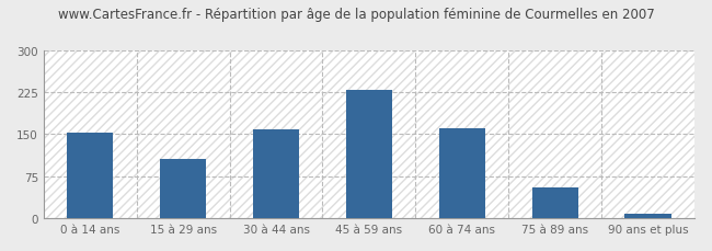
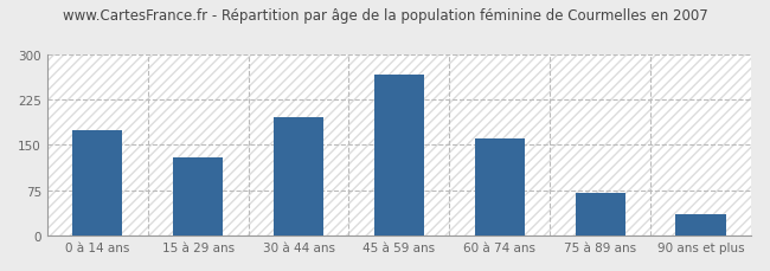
0 à 14 ans: 152 -> 174
15 à 29 ans: 105 -> 130
30 à 44 ans: 158 -> 196
45 à 59 ans: 228 -> 266
75 à 89 ans: 55 -> 70
90 ans et plus: 8 -> 36
